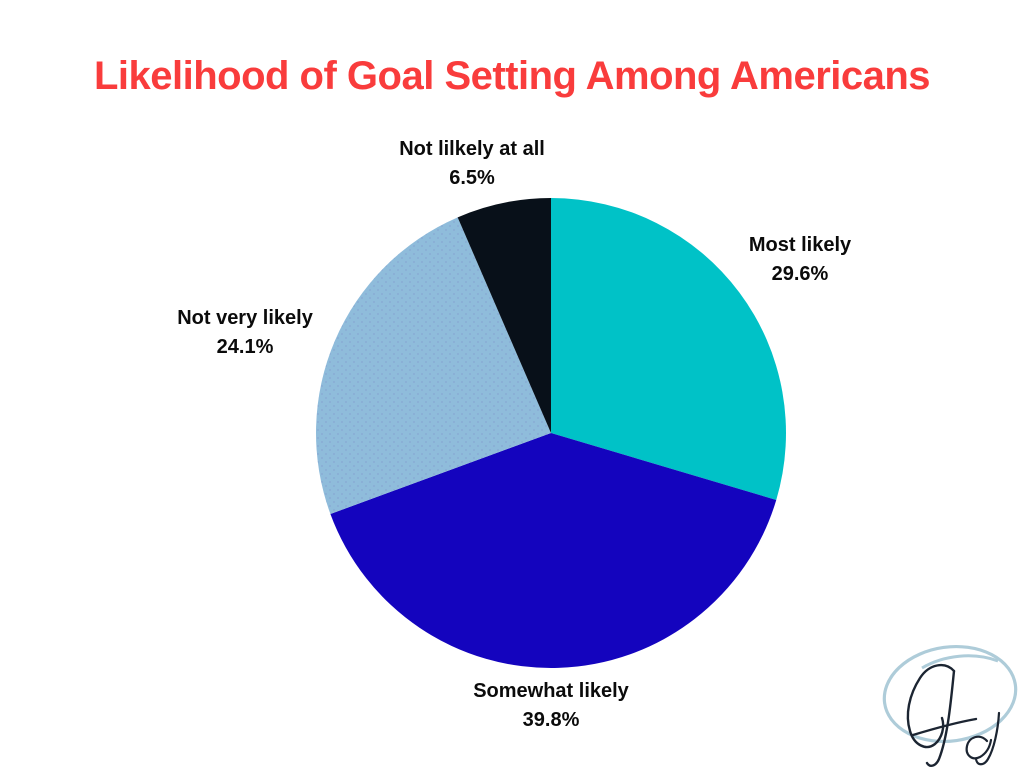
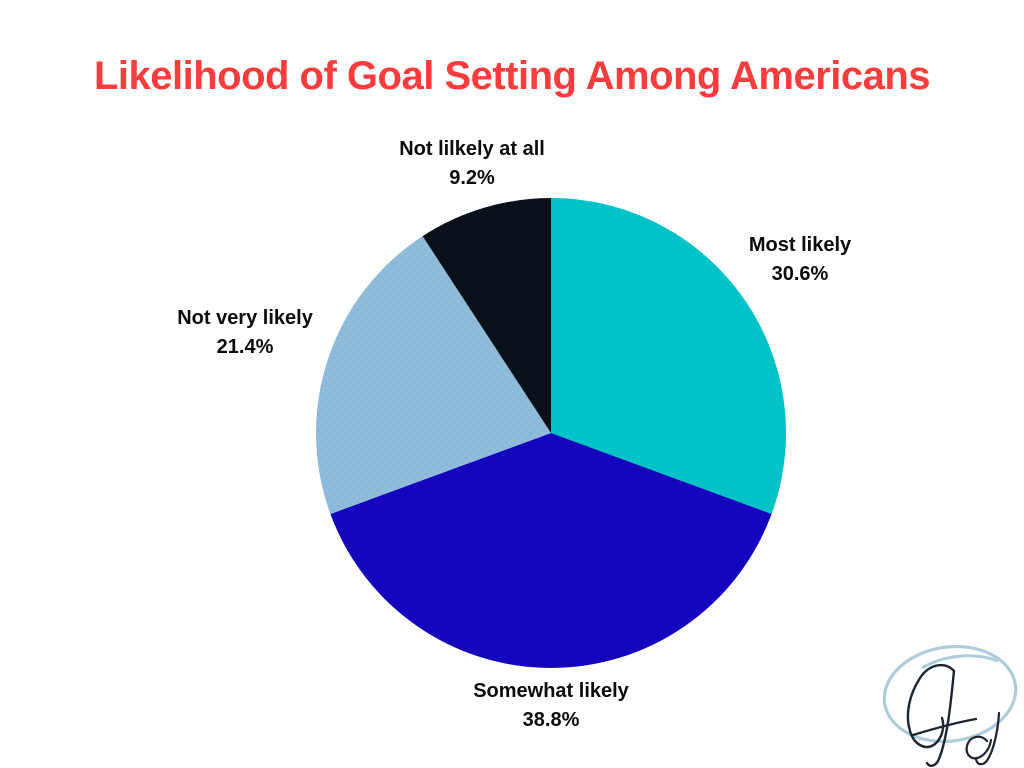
Most likely: 29.6% -> 30.6%
Somewhat likely: 39.8% -> 38.8%
Not very likely: 24.1% -> 21.4%
Not lilkely at all: 6.5% -> 9.2%
